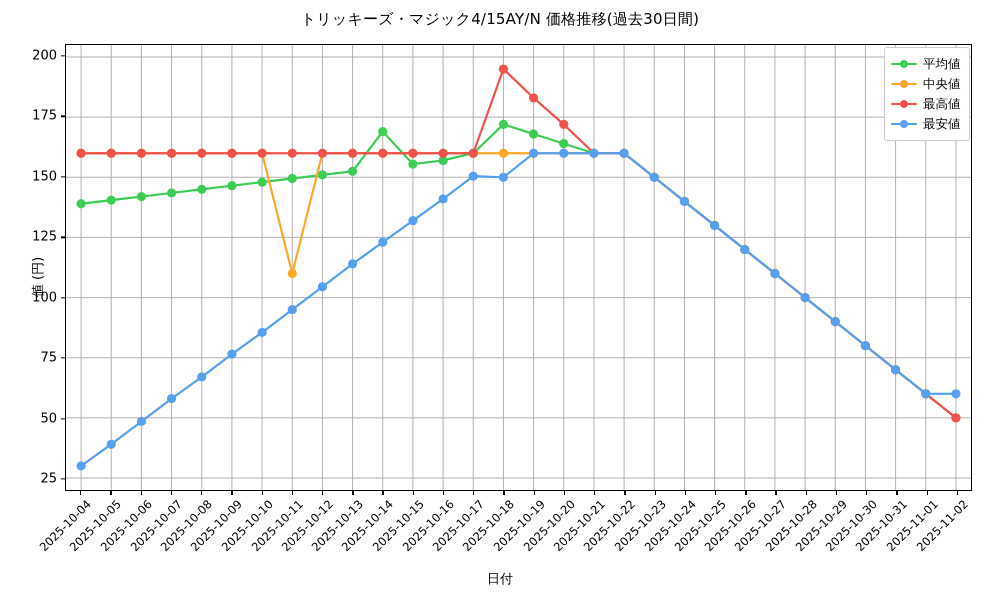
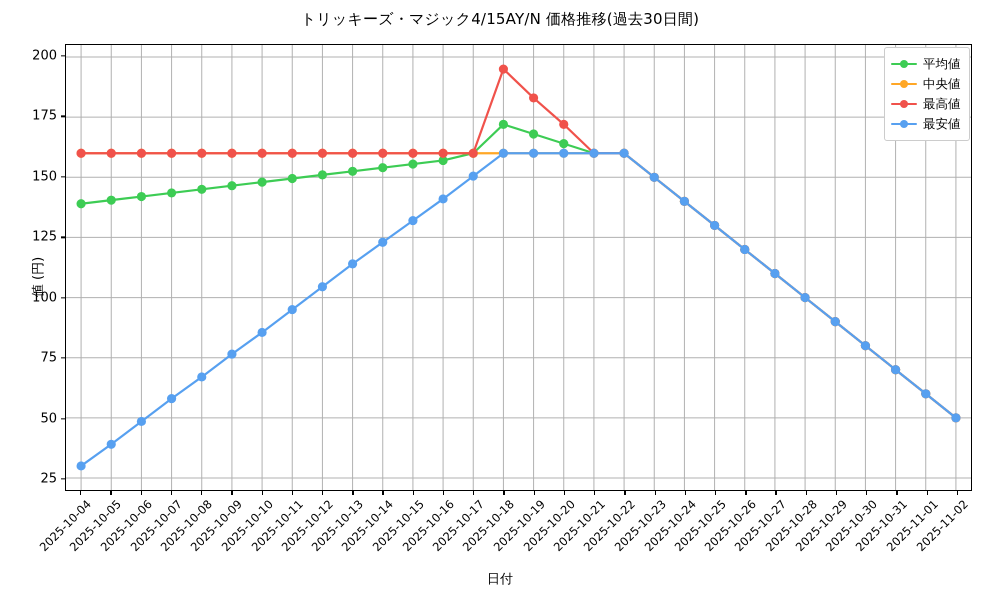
中央値/2025-10-11: 110 -> 160
平均値/2025-10-14: 169 -> 154
最安値/2025-10-18: 150 -> 160
最安値/2025-11-02: 60 -> 50
